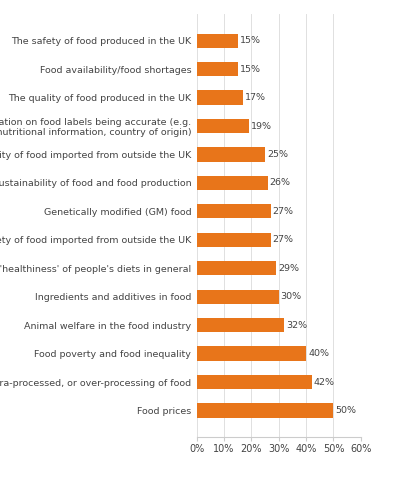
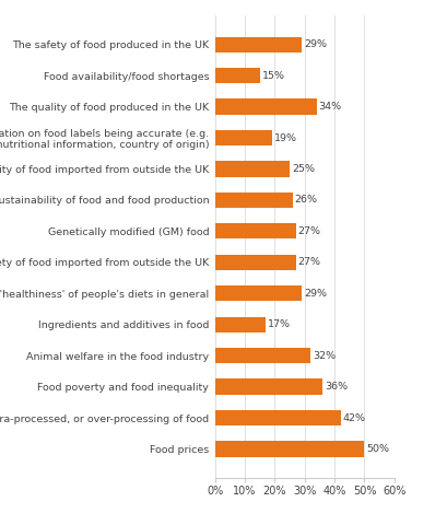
The safety of food produced in the UK: 15% -> 29%
The quality of food produced in the UK: 17% -> 34%
Ingredients and additives in food: 30% -> 17%
Food poverty and food inequality: 40% -> 36%
